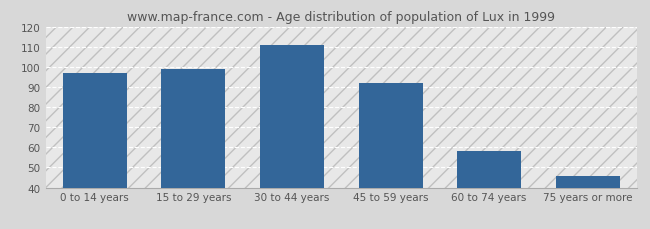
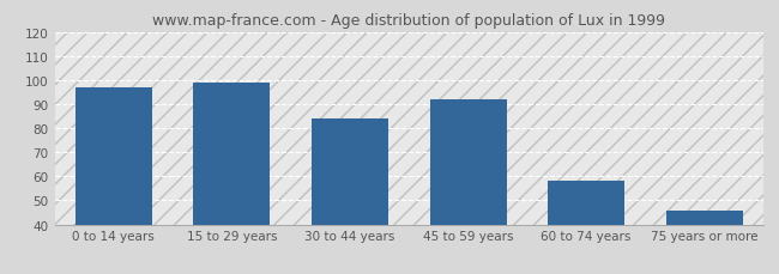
30 to 44 years: 111 -> 84
